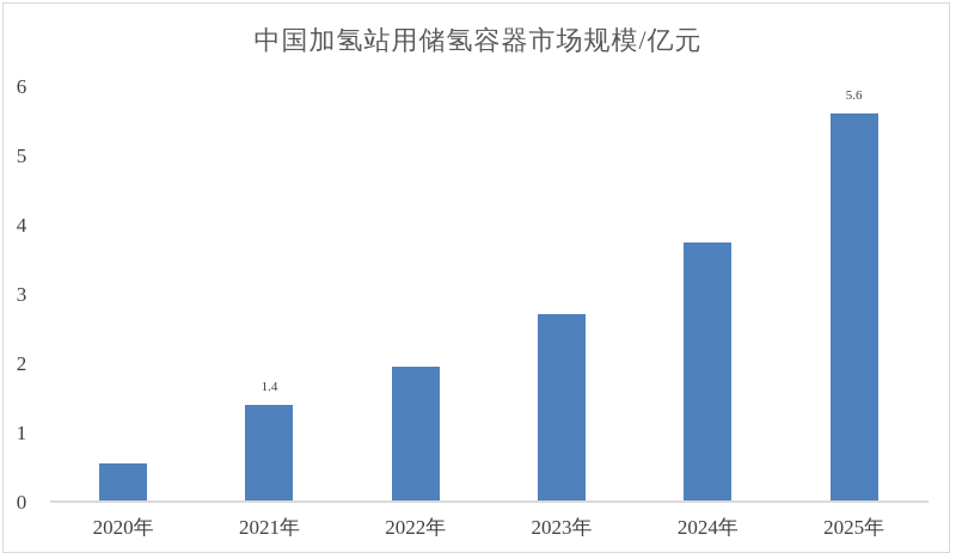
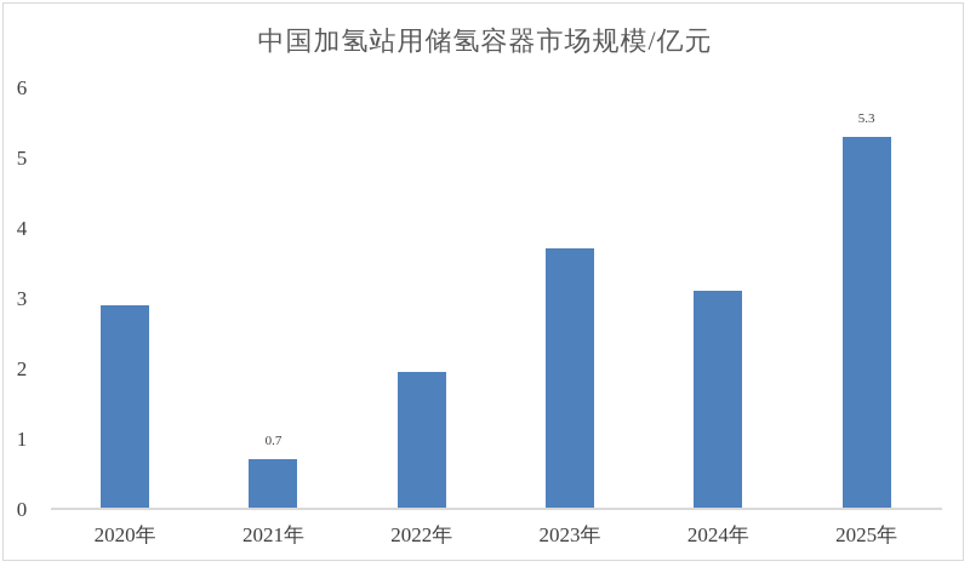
2020年: 0.6 -> 2.9
2021年: 1.4 -> 0.7
2023年: 2.7 -> 3.7
2024年: 3.8 -> 3.1
2025年: 5.6 -> 5.3
